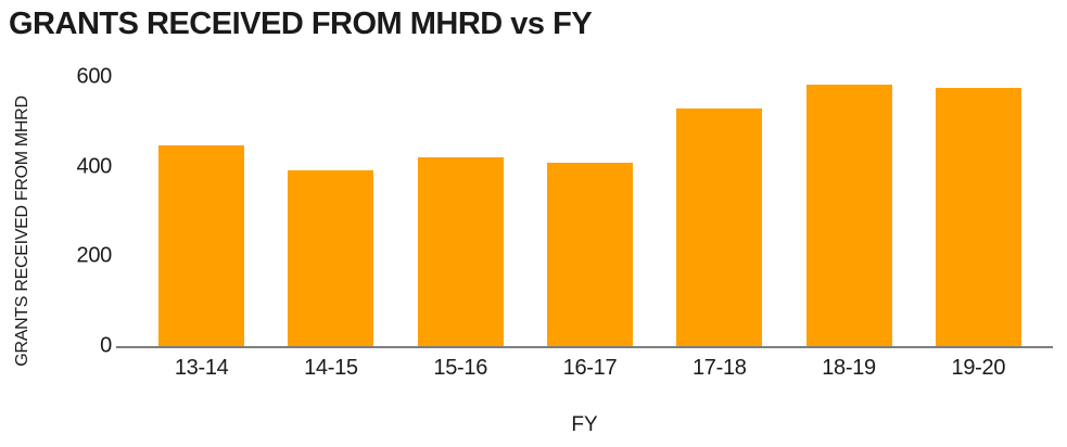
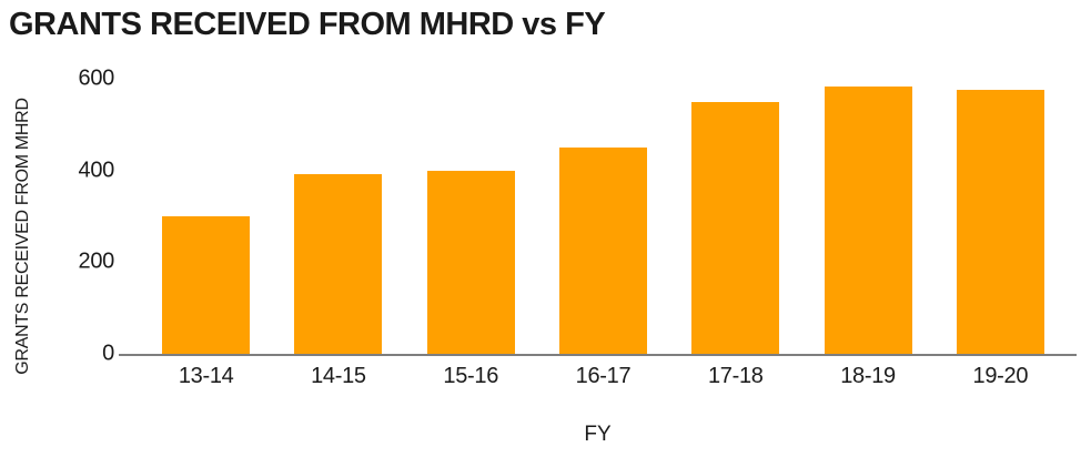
13-14: 450 -> 300
15-16: 420 -> 400
16-17: 410 -> 450
17-18: 530 -> 550
